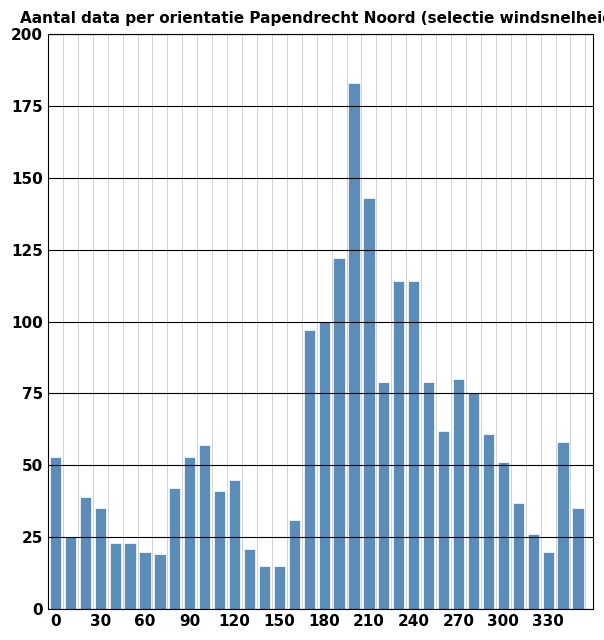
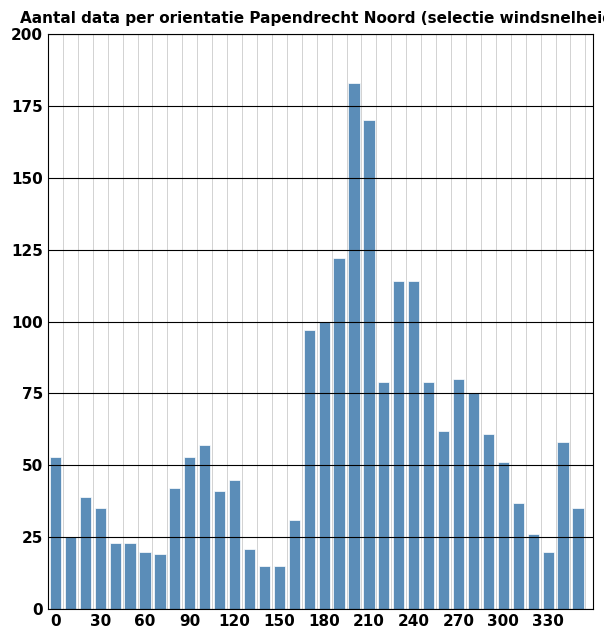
210: 143 -> 170
